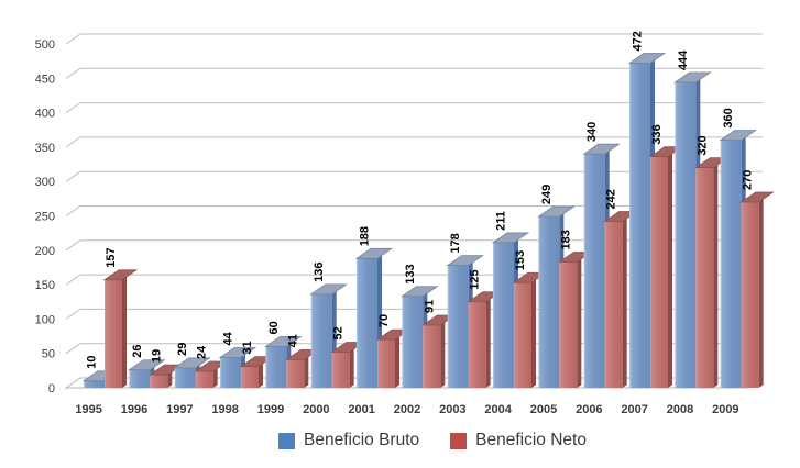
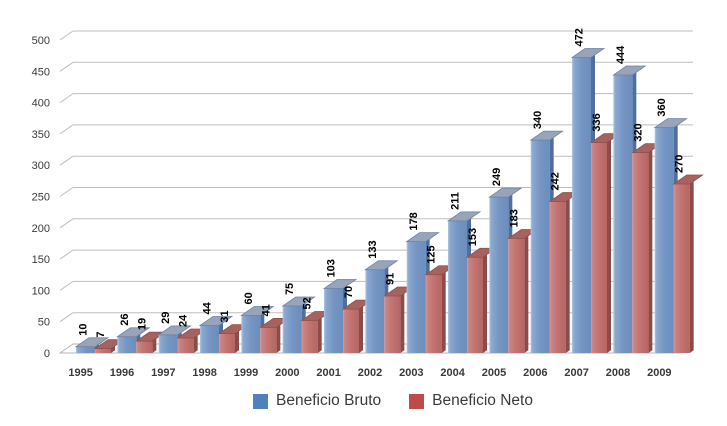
Beneficio Neto/1995: 157 -> 7
Beneficio Bruto/2000: 136 -> 75
Beneficio Bruto/2001: 188 -> 103
